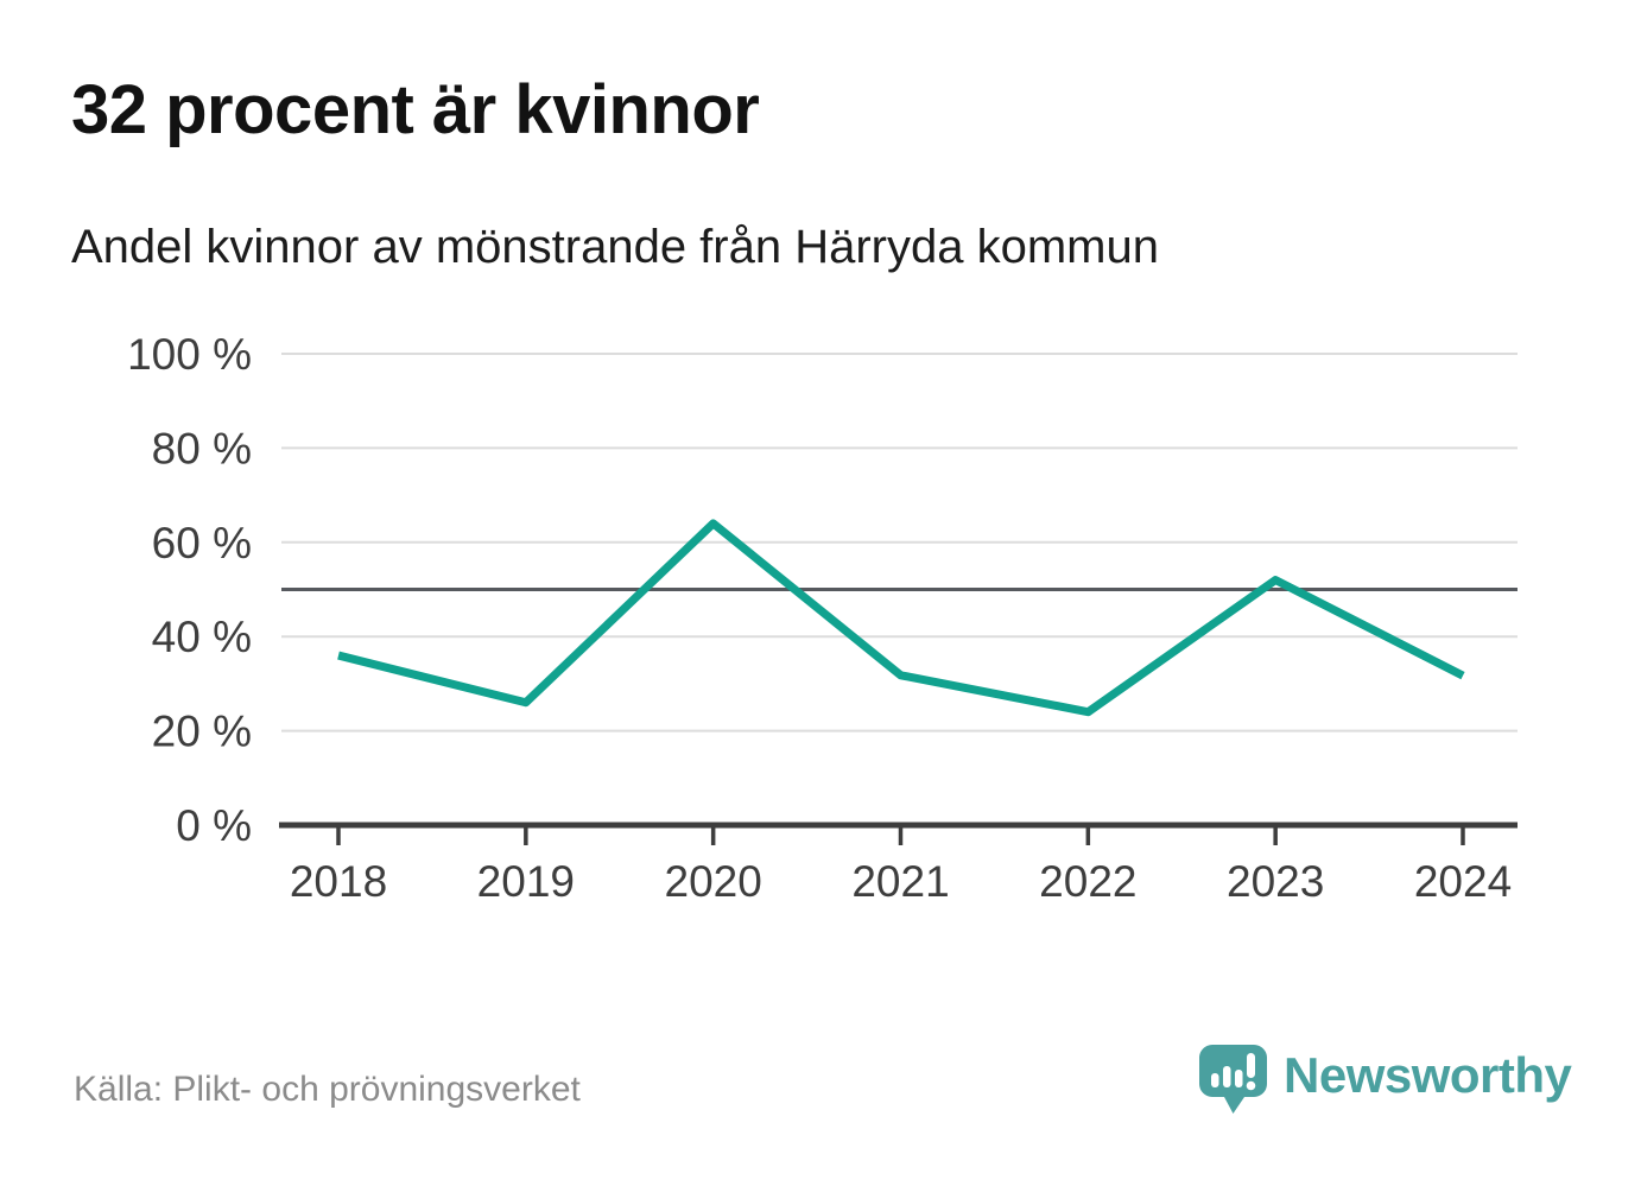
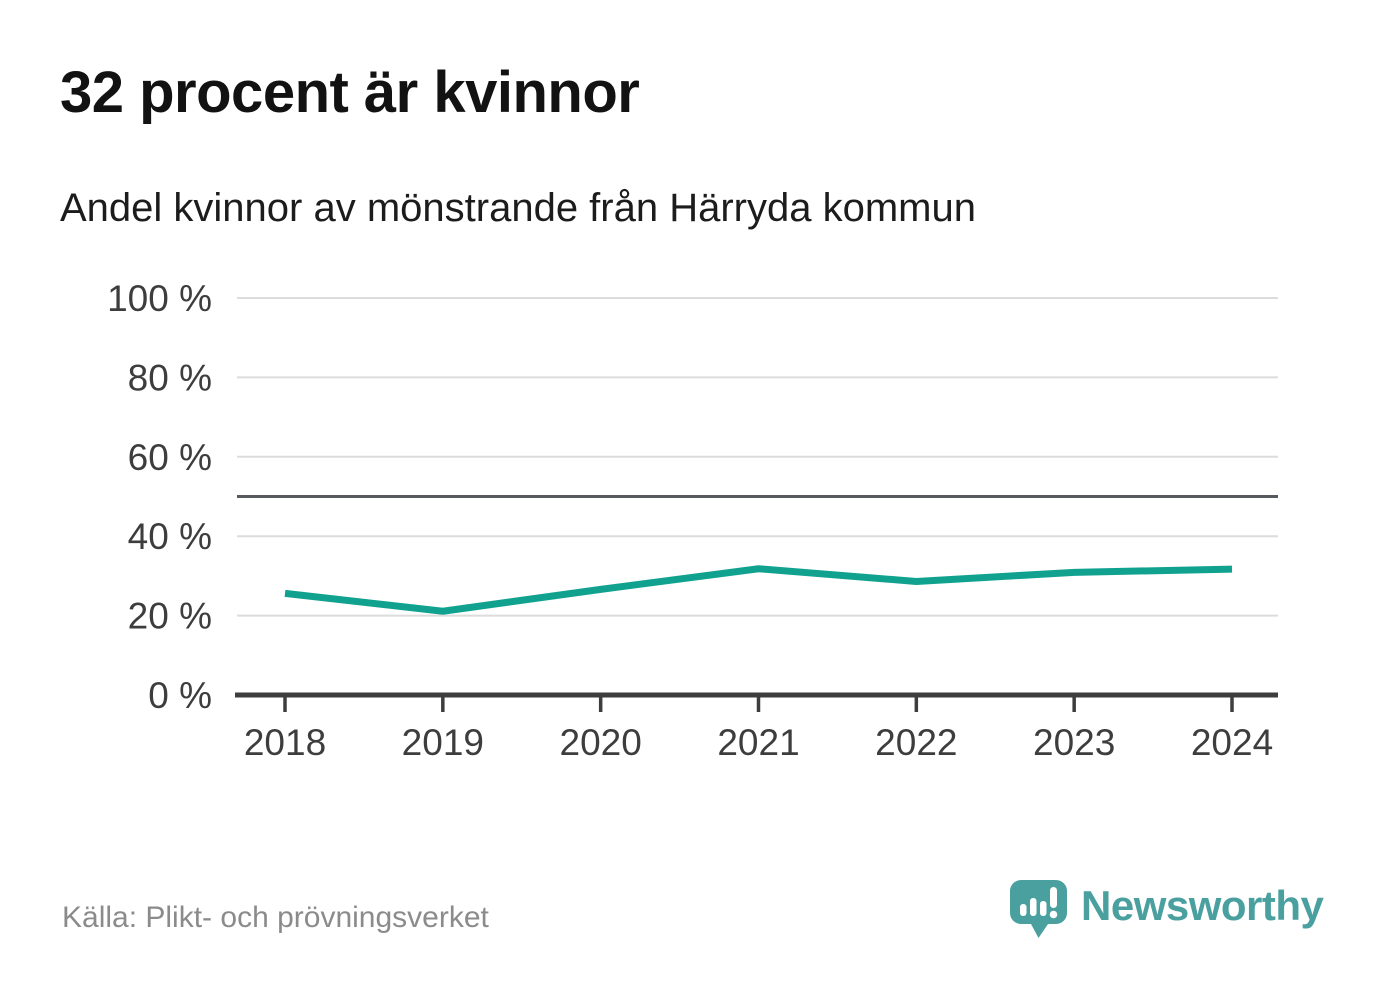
2018: 36% -> 26%
2019: 26% -> 21%
2020: 64% -> 27%
2022: 24% -> 29%
2023: 52% -> 31%
